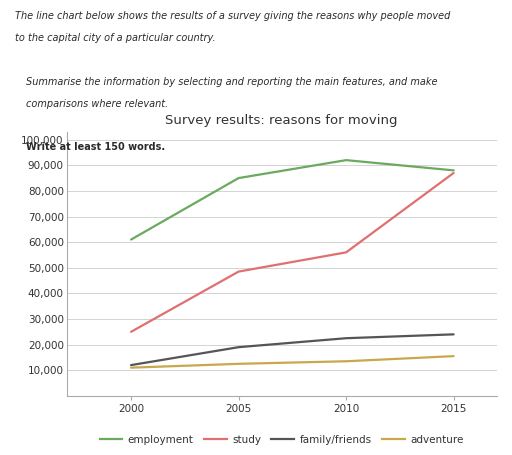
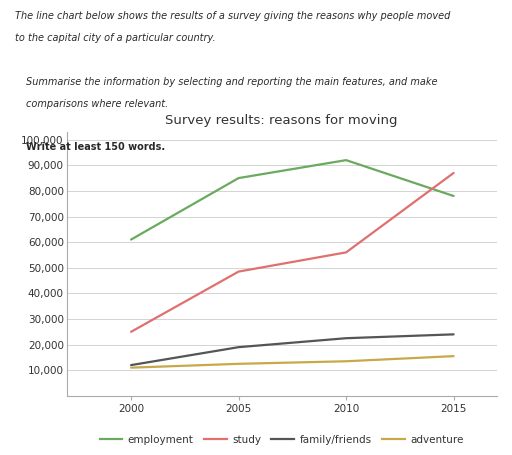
employment/2015: 88,000 -> 78,000
